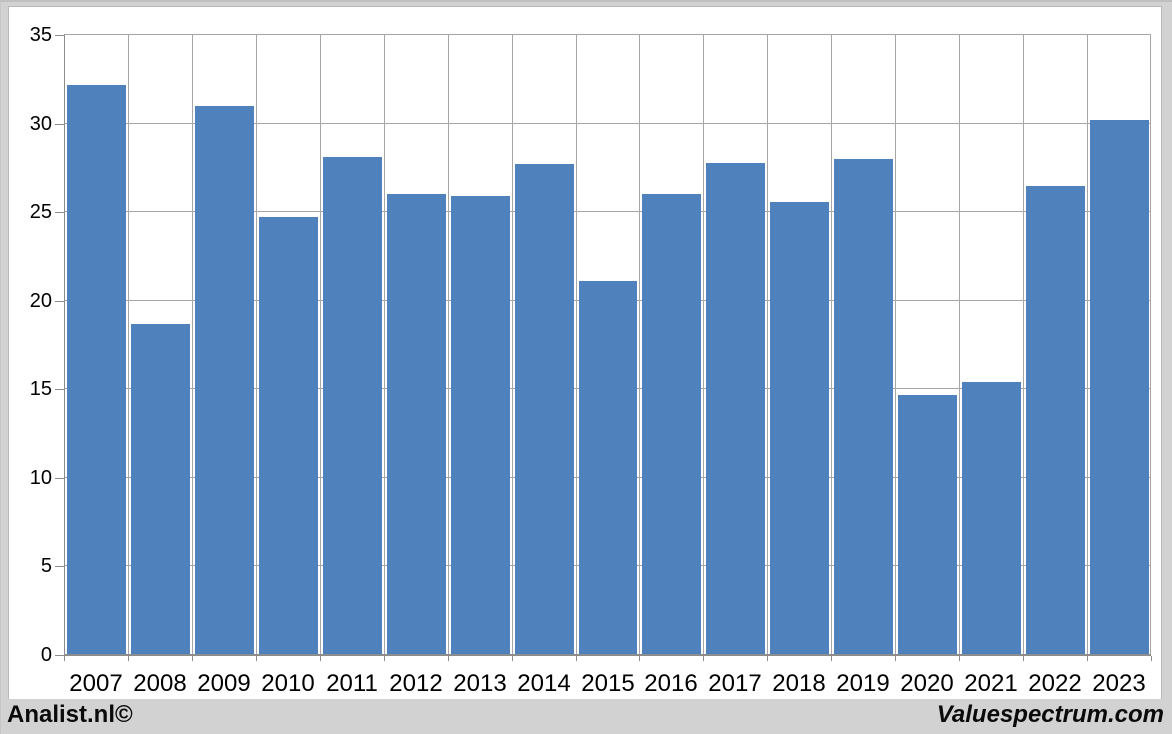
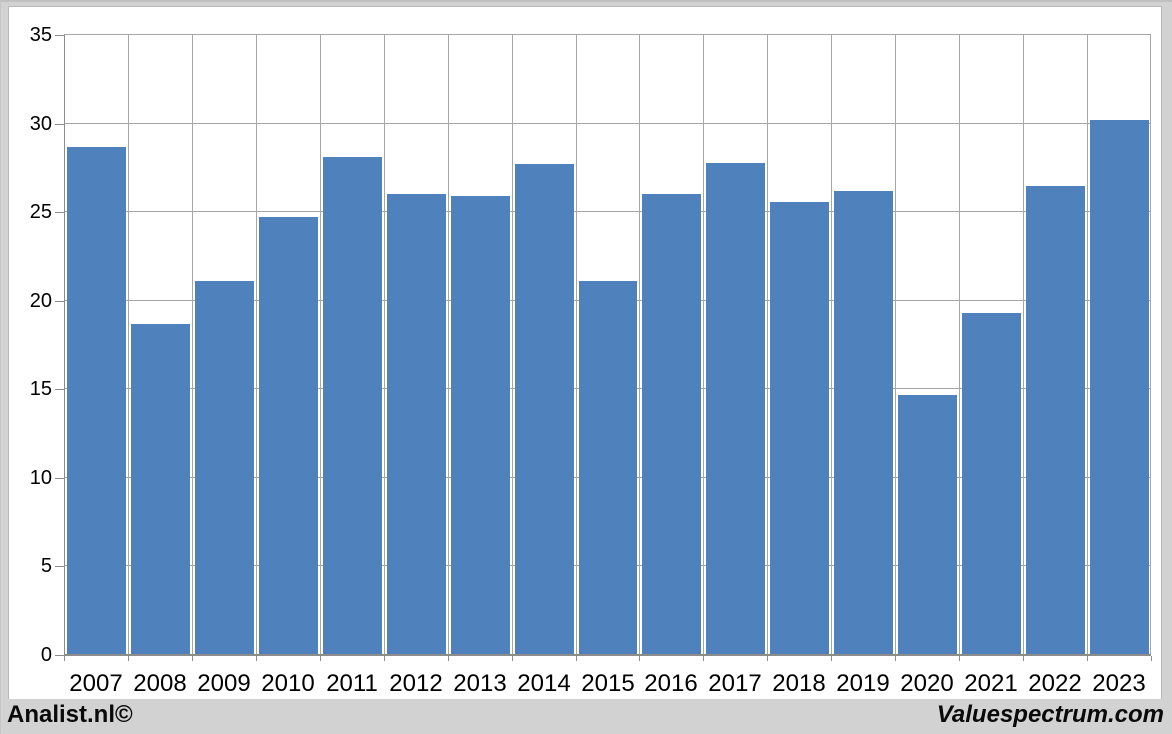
2007: 32.2 -> 28.7
2009: 31.0 -> 21.1
2019: 28.0 -> 26.2
2021: 15.4 -> 19.3
